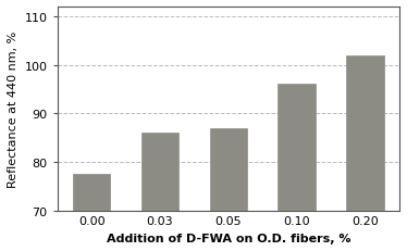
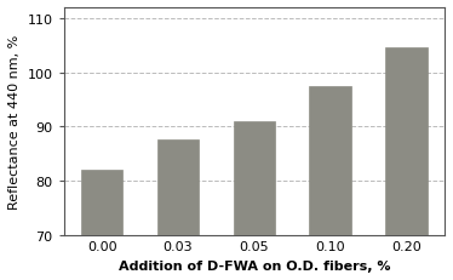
0.00: 77.5 -> 82.0
0.03: 86.0 -> 87.5
0.05: 87.0 -> 91.0
0.10: 96.0 -> 97.5
0.20: 102.0 -> 104.5
